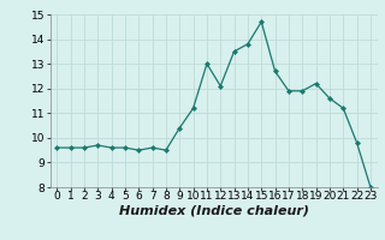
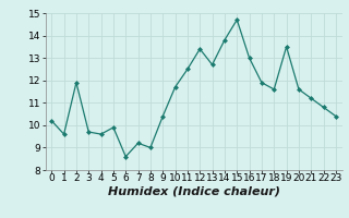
0: 9.6 -> 10.2
2: 9.6 -> 11.9
5: 9.6 -> 9.9
6: 9.5 -> 8.6
7: 9.6 -> 9.2
8: 9.5 -> 9.0
10: 11.2 -> 11.7
11: 13.0 -> 12.5
12: 12.1 -> 13.4
13: 13.5 -> 12.7
16: 12.7 -> 13.0
18: 11.9 -> 11.6
19: 12.2 -> 13.5
22: 9.8 -> 10.8
23: 8.0 -> 10.4
